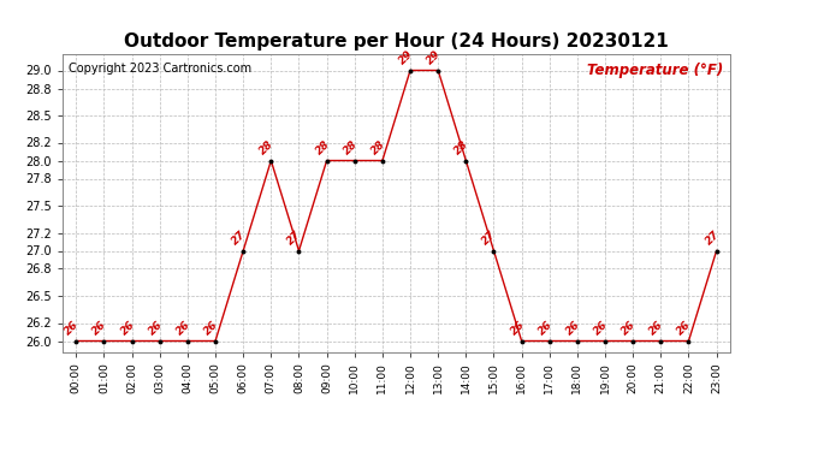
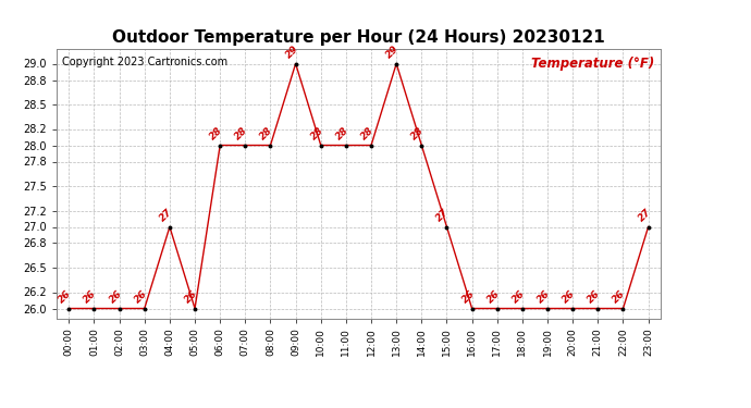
04:00: 26 -> 27
06:00: 27 -> 28
08:00: 27 -> 28
09:00: 28 -> 29
12:00: 29 -> 28
